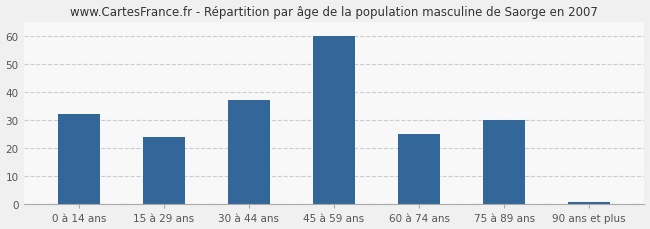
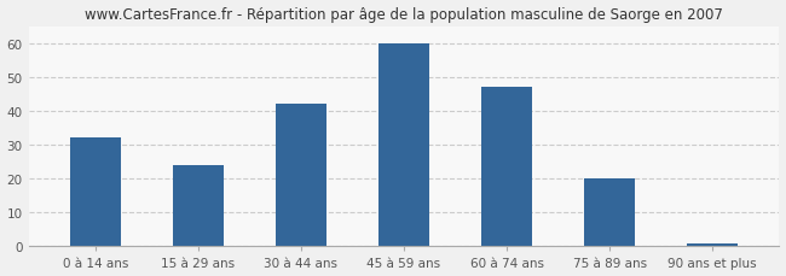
30 à 44 ans: 37 -> 42
60 à 74 ans: 25 -> 47
75 à 89 ans: 30 -> 20
